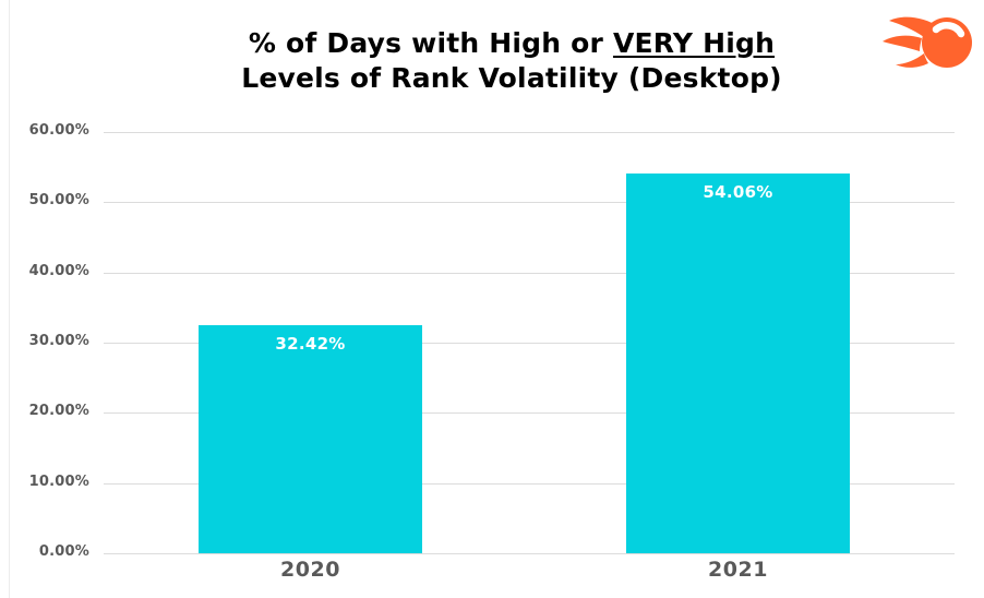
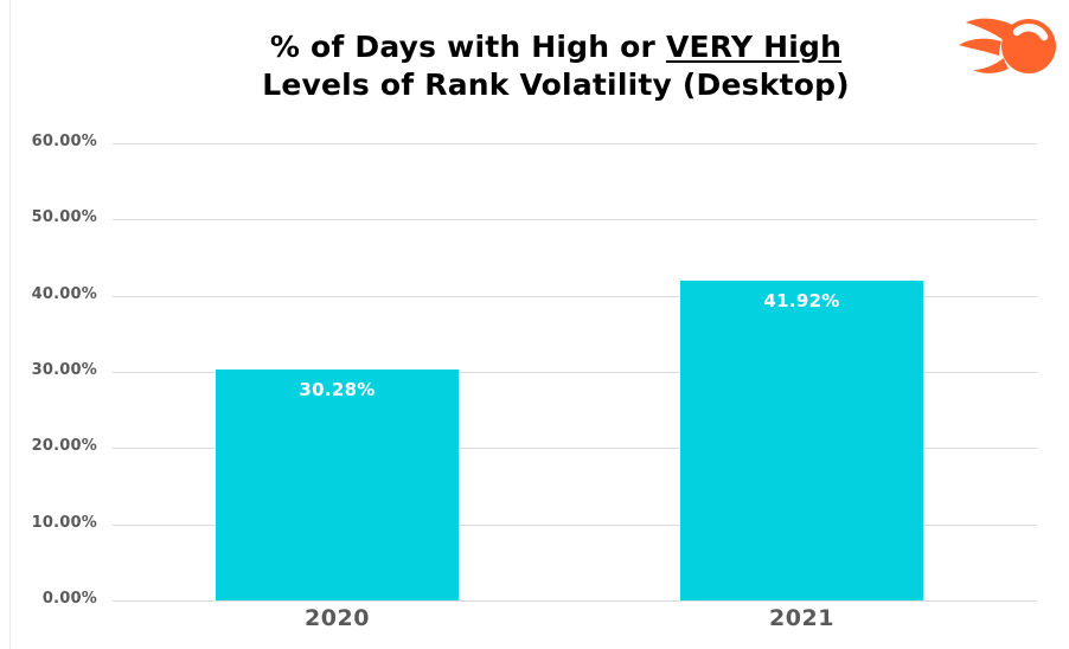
2020: 32.42% -> 30.28%
2021: 54.06% -> 41.92%
